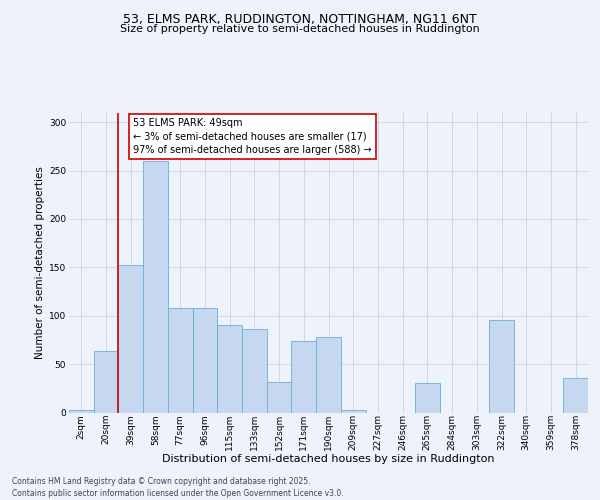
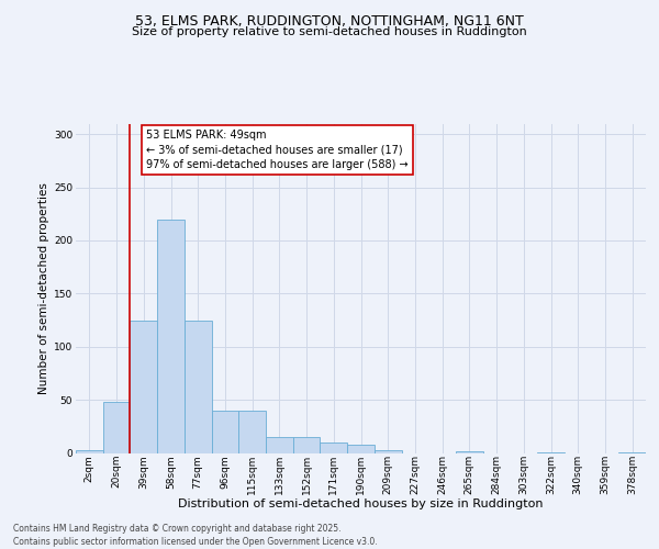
20sqm: 64 -> 48
39sqm: 152 -> 125
58sqm: 260 -> 220
77sqm: 108 -> 125
96sqm: 108 -> 40
115sqm: 90 -> 40
133sqm: 86 -> 15
152sqm: 32 -> 15
171sqm: 74 -> 10
190sqm: 78 -> 8
265sqm: 30 -> 2
322sqm: 96 -> 1
378sqm: 36 -> 1
